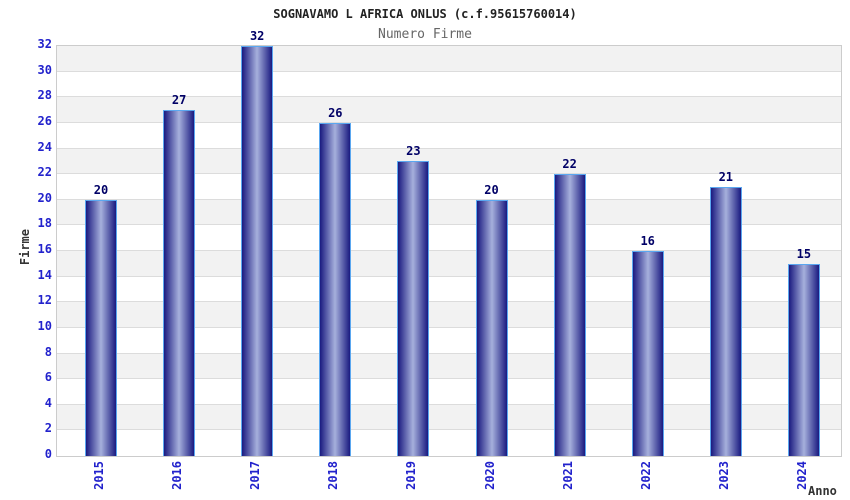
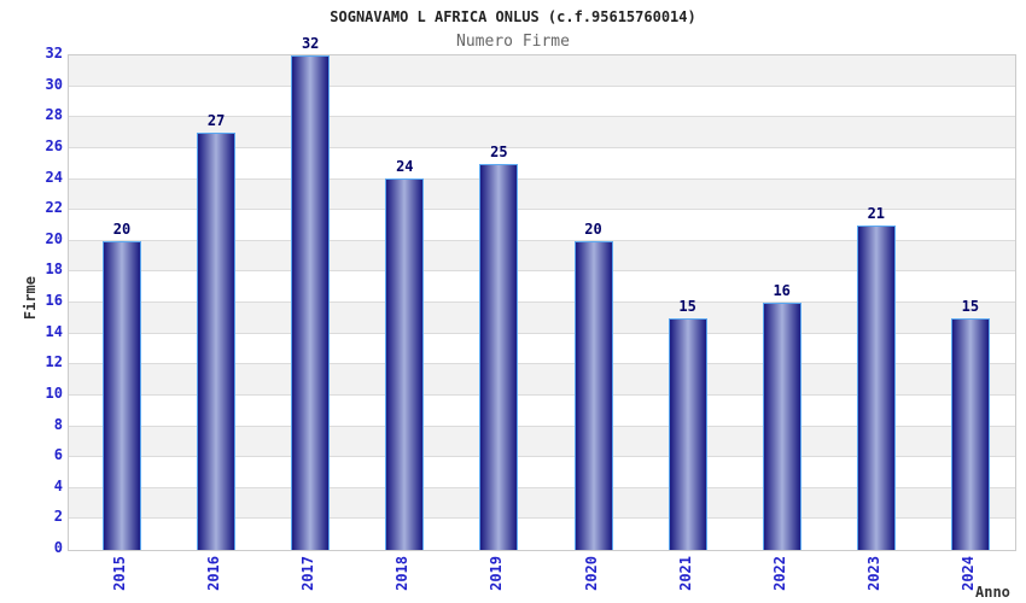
2018: 26 -> 24
2019: 23 -> 25
2021: 22 -> 15
